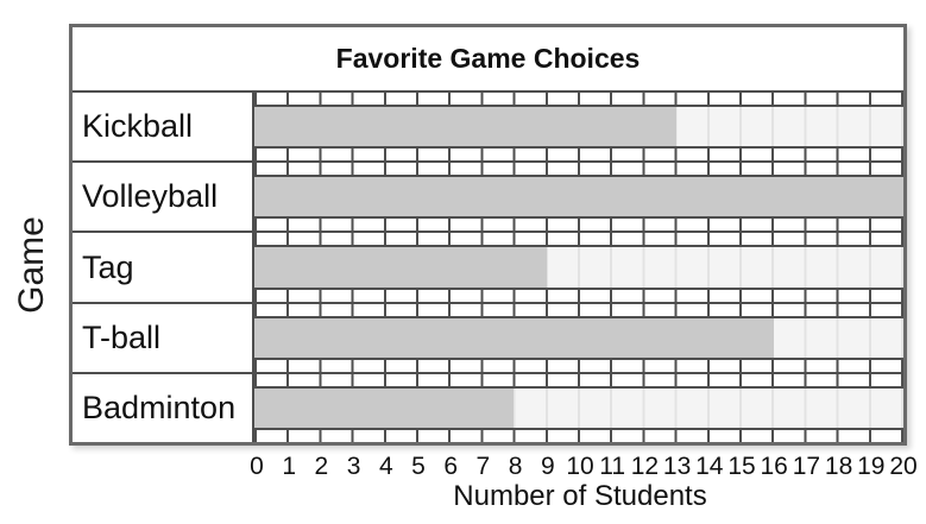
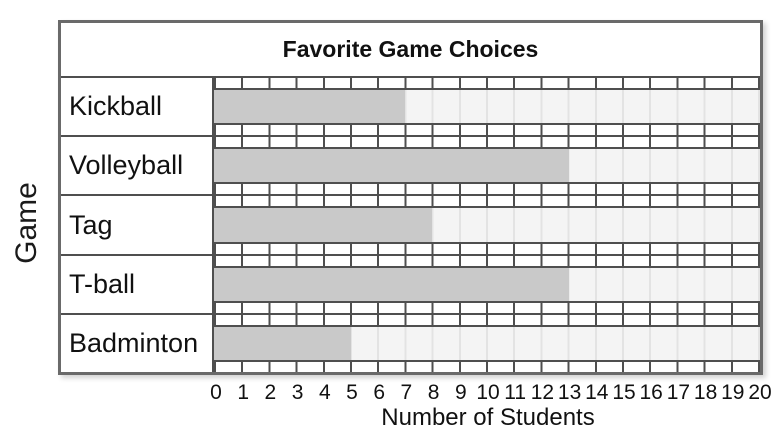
Kickball: 13 -> 7
Volleyball: 20 -> 13
Tag: 9 -> 8
T-ball: 16 -> 13
Badminton: 8 -> 5
